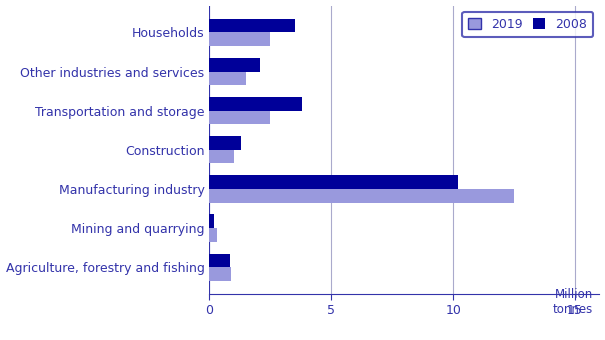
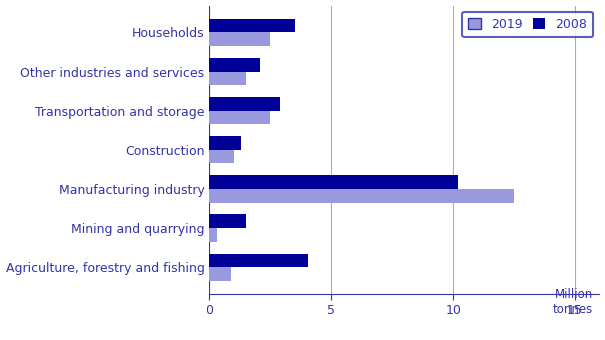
2008/Transportation and storage: 3.80 -> 2.90
2008/Mining and quarrying: 0.20 -> 1.50
2008/Agriculture, forestry and fishing: 0.85 -> 4.05
